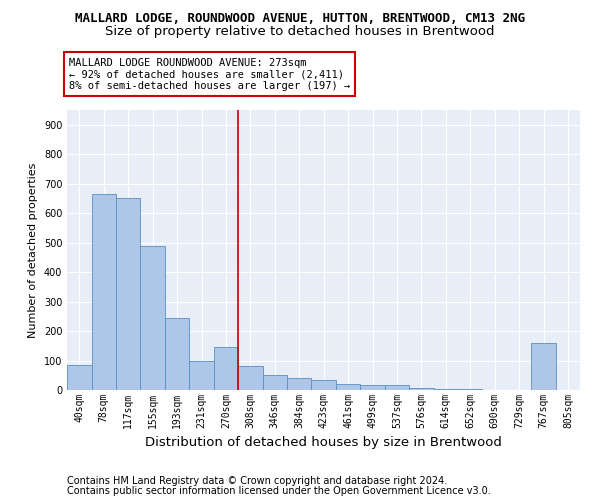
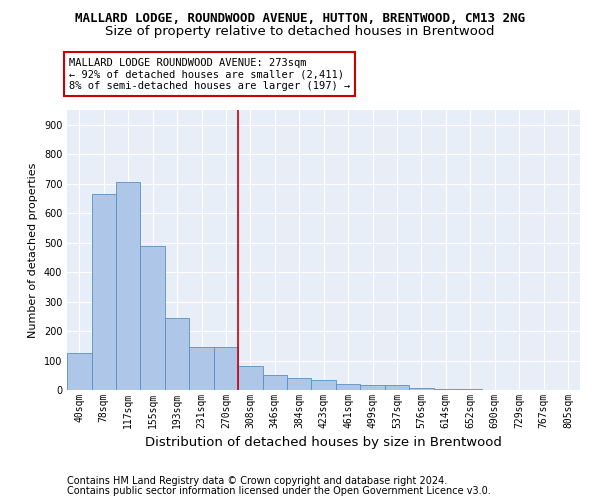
40sqm: 85 -> 125
117sqm: 650 -> 705
231sqm: 100 -> 145
767sqm: 160 -> 1
